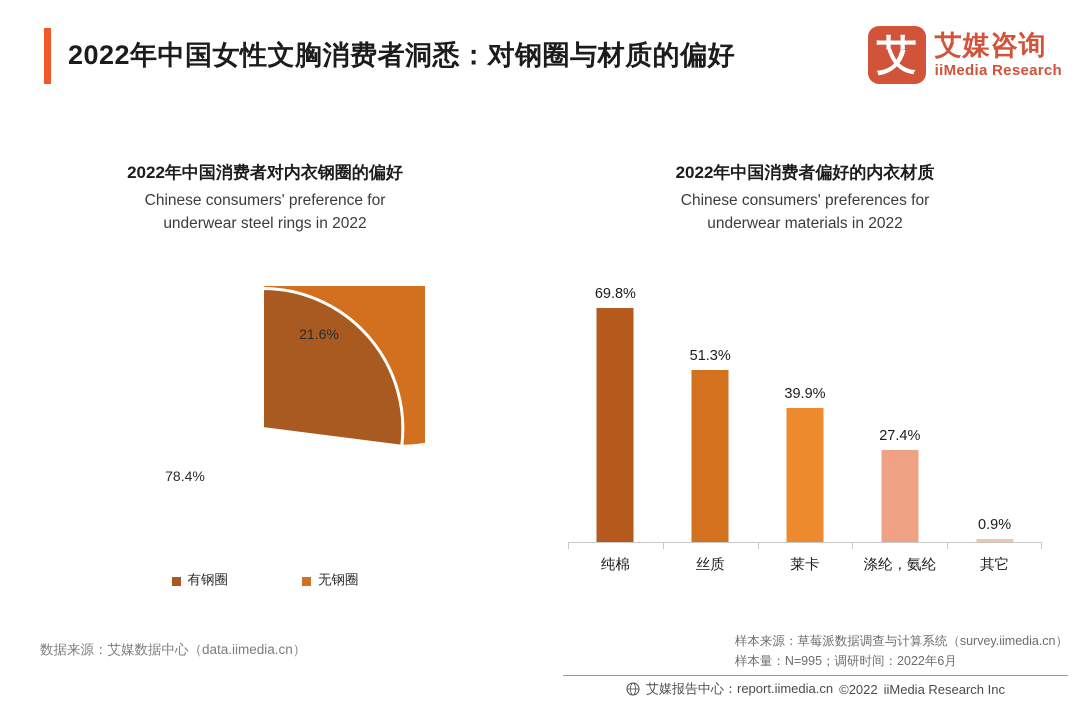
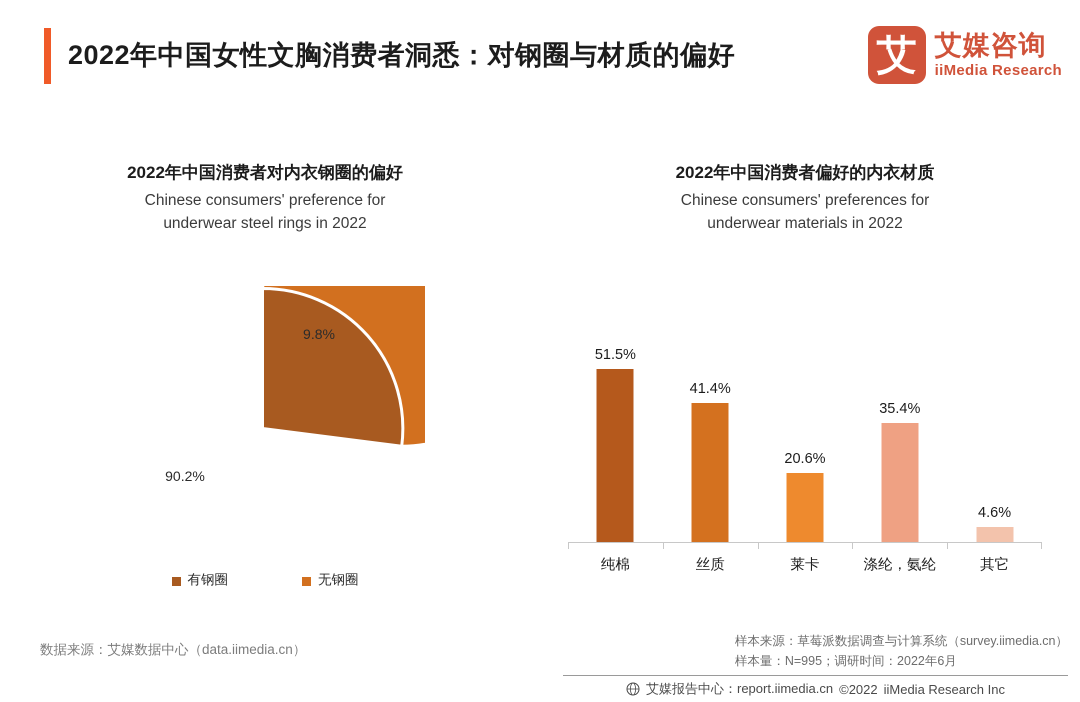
2022年中国消费者对内衣钢圈的偏好/有钢圈: 21.6% -> 9.8%
2022年中国消费者对内衣钢圈的偏好/无钢圈: 78.4% -> 90.2%
2022年中国消费者偏好的内衣材质/纯棉: 69.8% -> 51.5%
2022年中国消费者偏好的内衣材质/丝质: 51.3% -> 41.4%
2022年中国消费者偏好的内衣材质/莱卡: 39.9% -> 20.6%
2022年中国消费者偏好的内衣材质/涤纶，氨纶: 27.4% -> 35.4%
2022年中国消费者偏好的内衣材质/其它: 0.9% -> 4.6%
